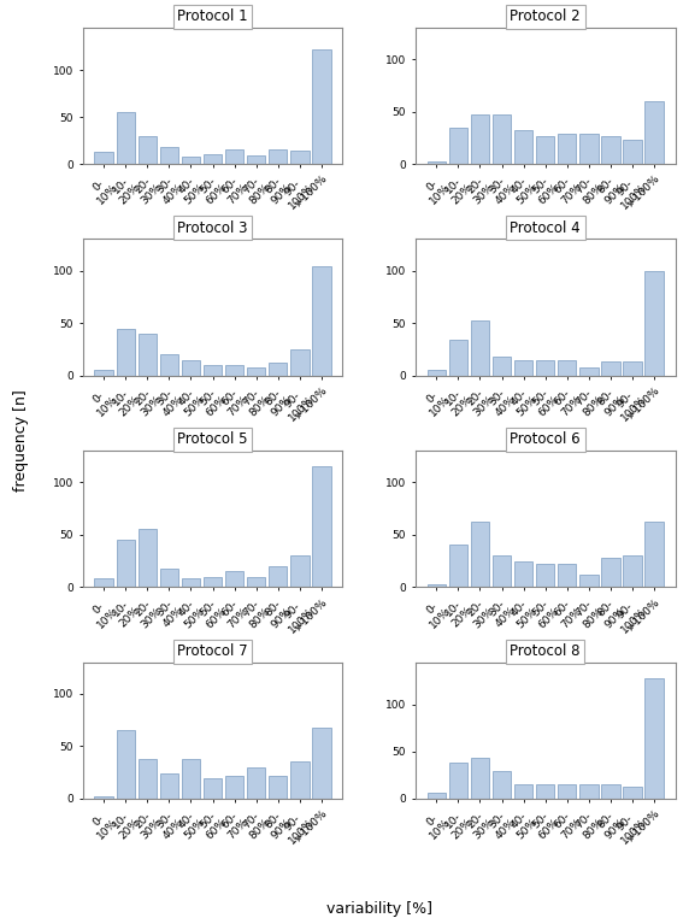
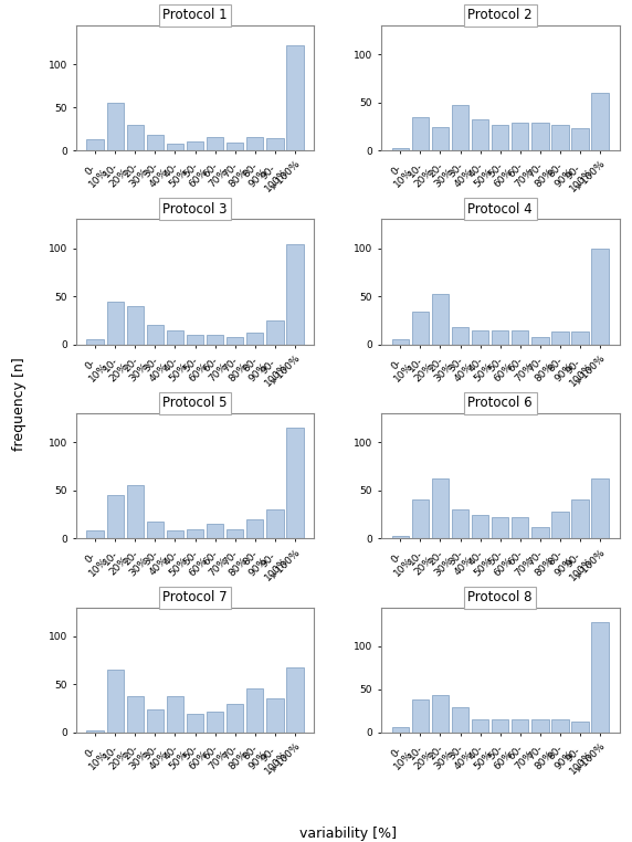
Protocol 2/20- 30%: 47 -> 24
Protocol 6/90- 100%: 30 -> 40
Protocol 7/80- 90%: 22 -> 46
